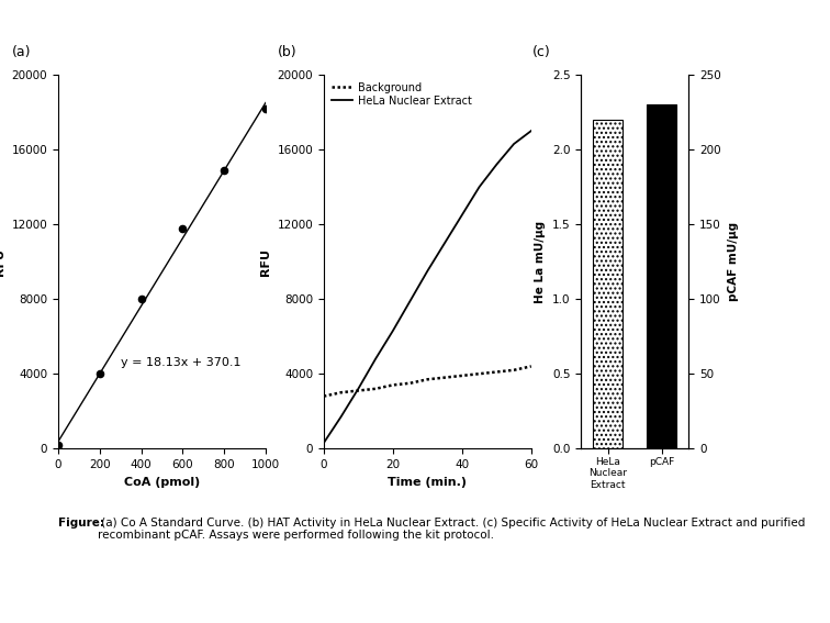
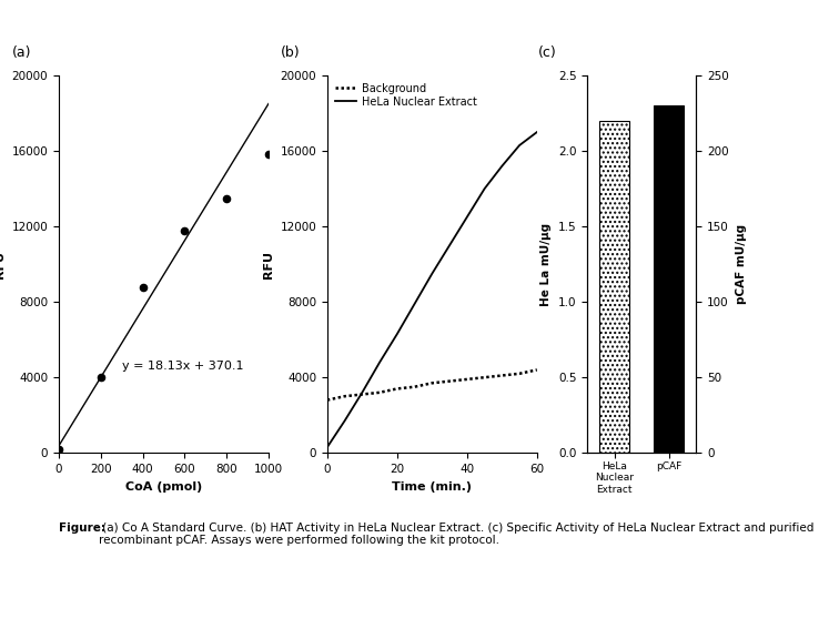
400: 8000 -> 8800
800: 14900 -> 13500
1000: 18200 -> 15800
